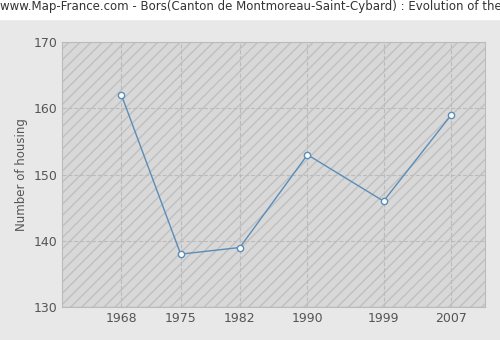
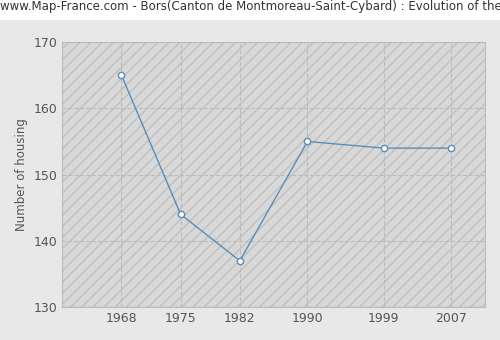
1968: 162 -> 165
1975: 138 -> 144
1982: 139 -> 137
1990: 153 -> 155
1999: 146 -> 154
2007: 159 -> 154
